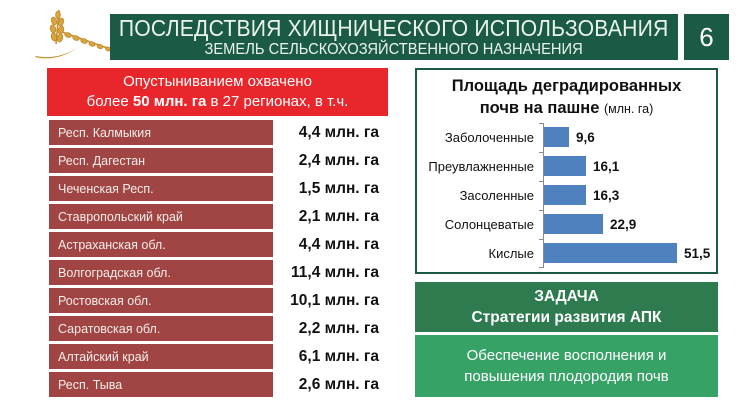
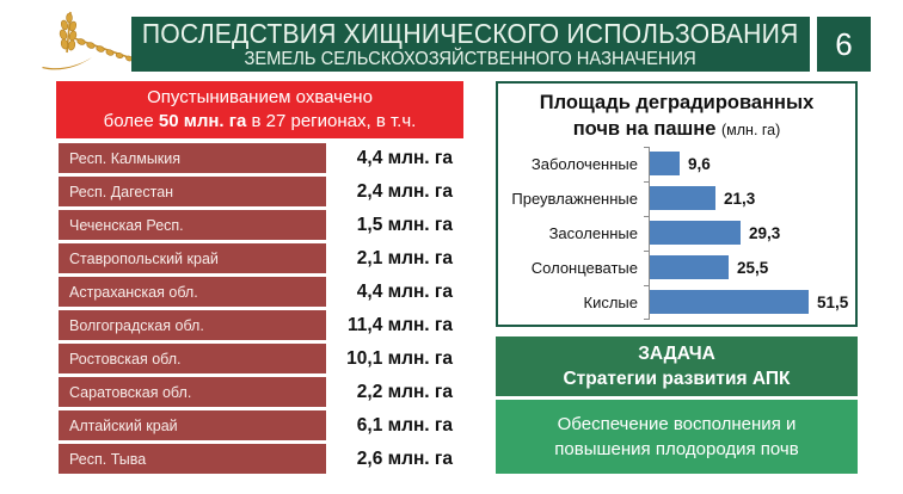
Преувлажненные: 16,1 -> 21,3
Засоленные: 16,3 -> 29,3
Солонцеватые: 22,9 -> 25,5
